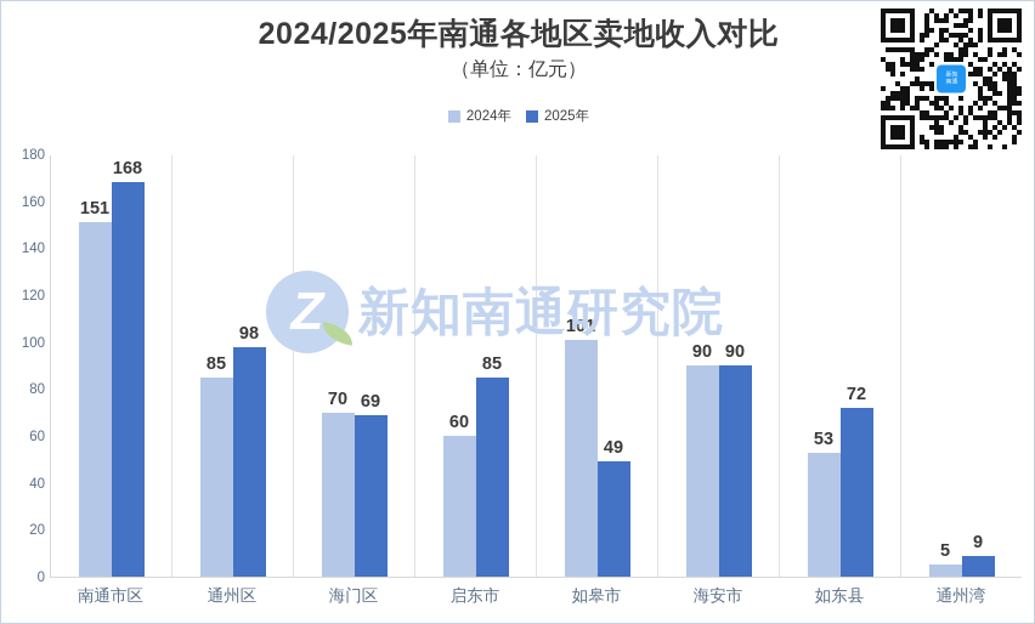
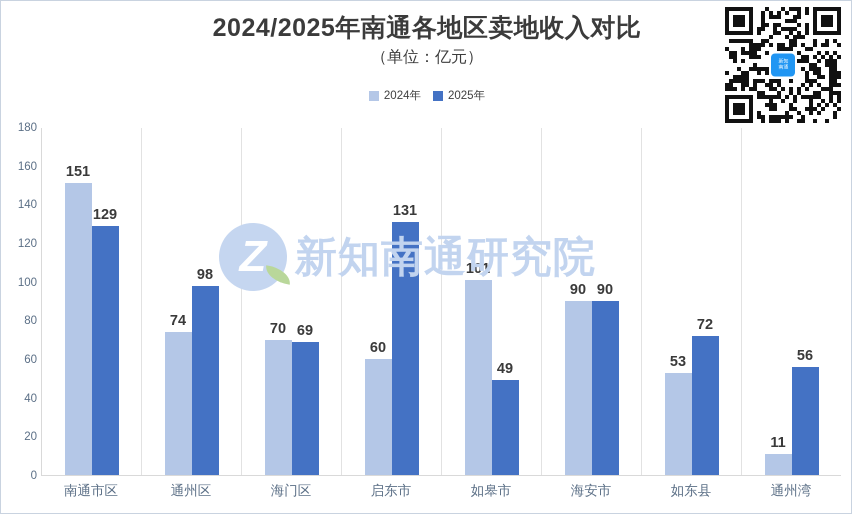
2025年/南通市区: 168 -> 129
2024年/通州区: 85 -> 74
2025年/启东市: 85 -> 131
2024年/通州湾: 5 -> 11
2025年/通州湾: 9 -> 56
